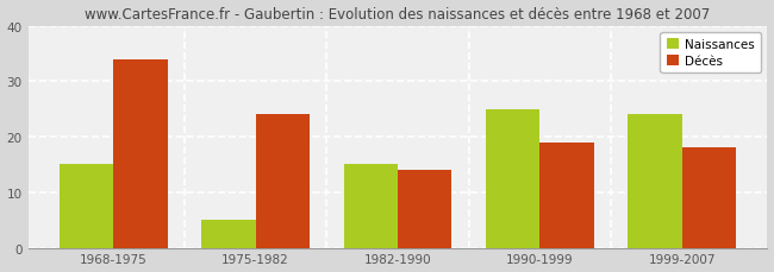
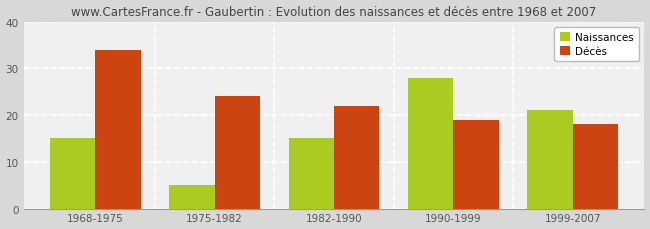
Décès/1982-1990: 14 -> 22
Naissances/1990-1999: 25 -> 28
Naissances/1999-2007: 24 -> 21
